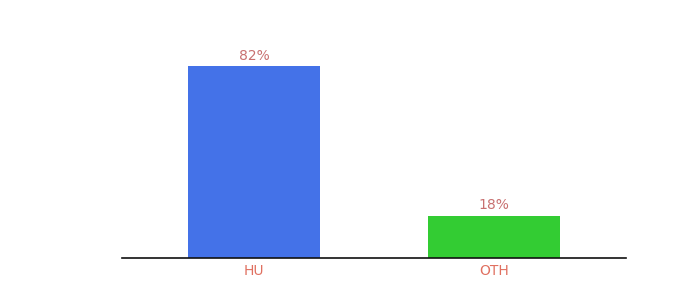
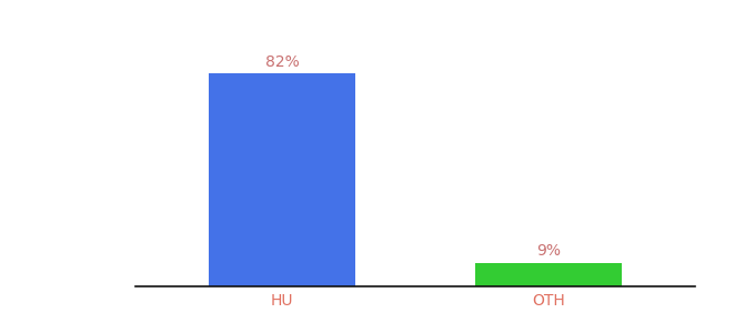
OTH: 18% -> 9%
